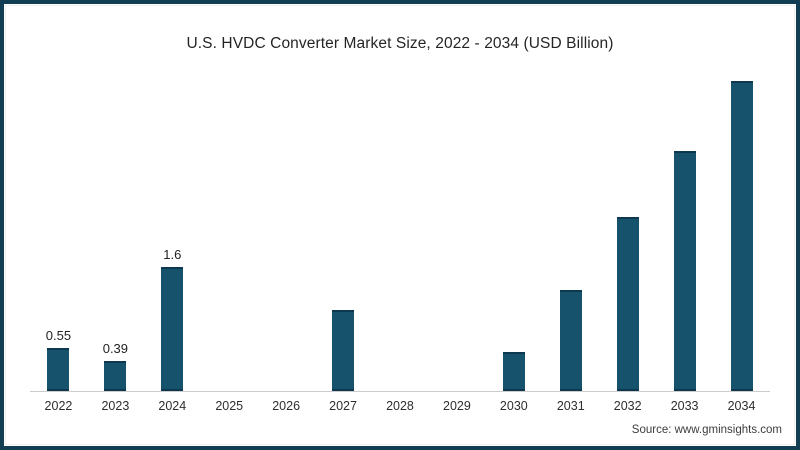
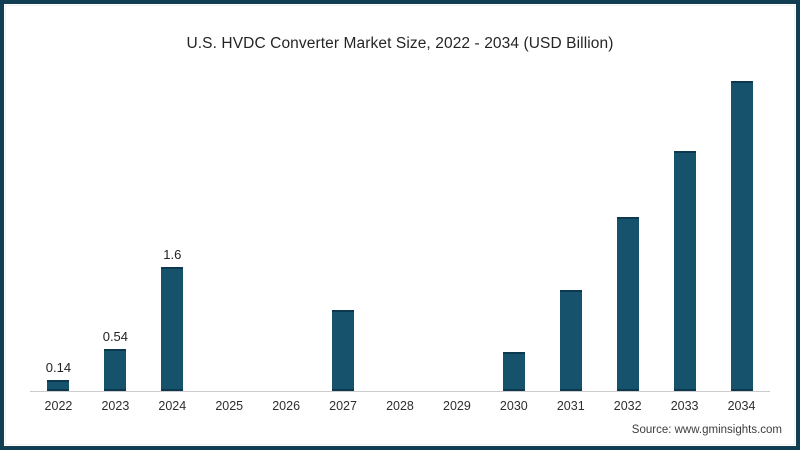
2022: 0.55 -> 0.14
2023: 0.39 -> 0.54
